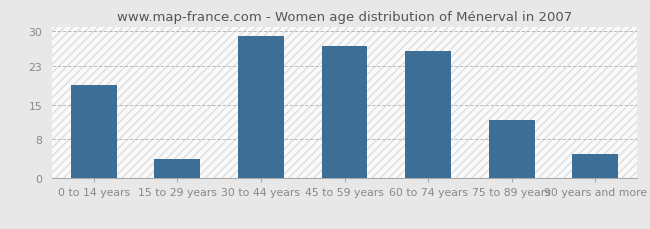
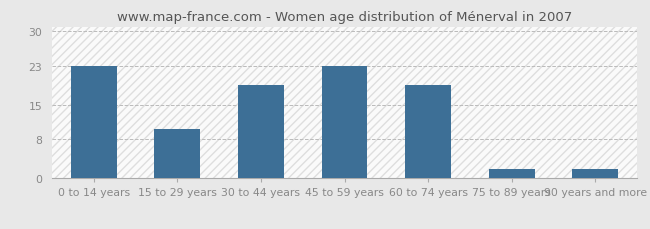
0 to 14 years: 19 -> 23
15 to 29 years: 4 -> 10
30 to 44 years: 29 -> 19
45 to 59 years: 27 -> 23
60 to 74 years: 26 -> 19
75 to 89 years: 12 -> 2
90 years and more: 5 -> 2
